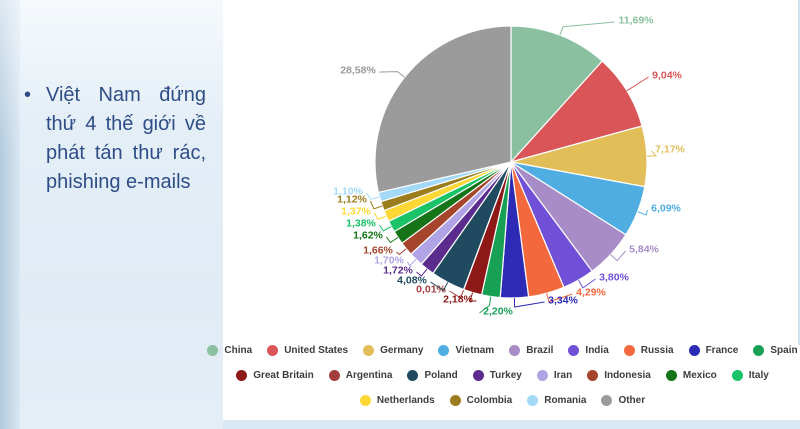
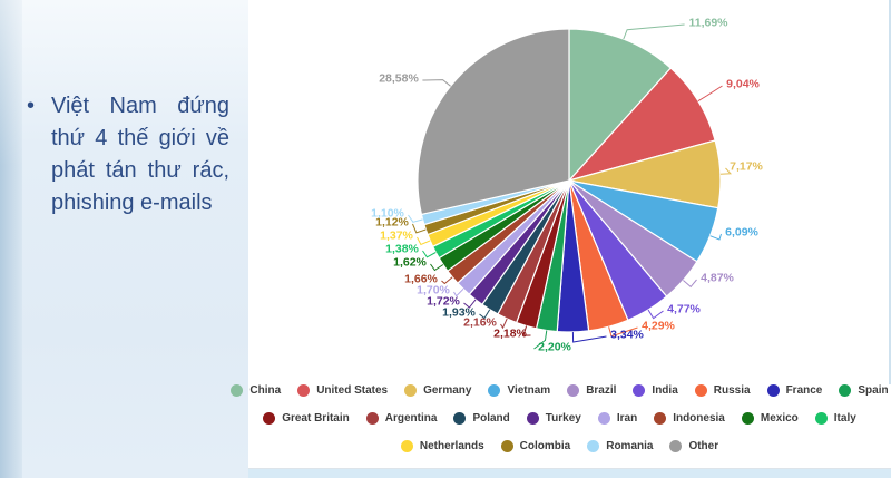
Brazil: 5,84% -> 4,87%
India: 3,80% -> 4,77%
Argentina: 0,01% -> 2,16%
Poland: 4,08% -> 1,93%
